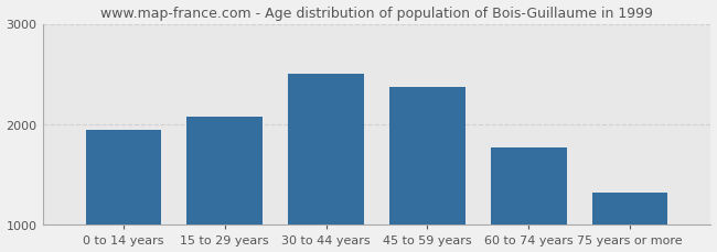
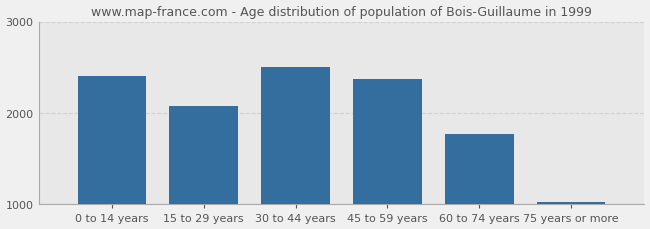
0 to 14 years: 1940 -> 2400
75 years or more: 1320 -> 1030
